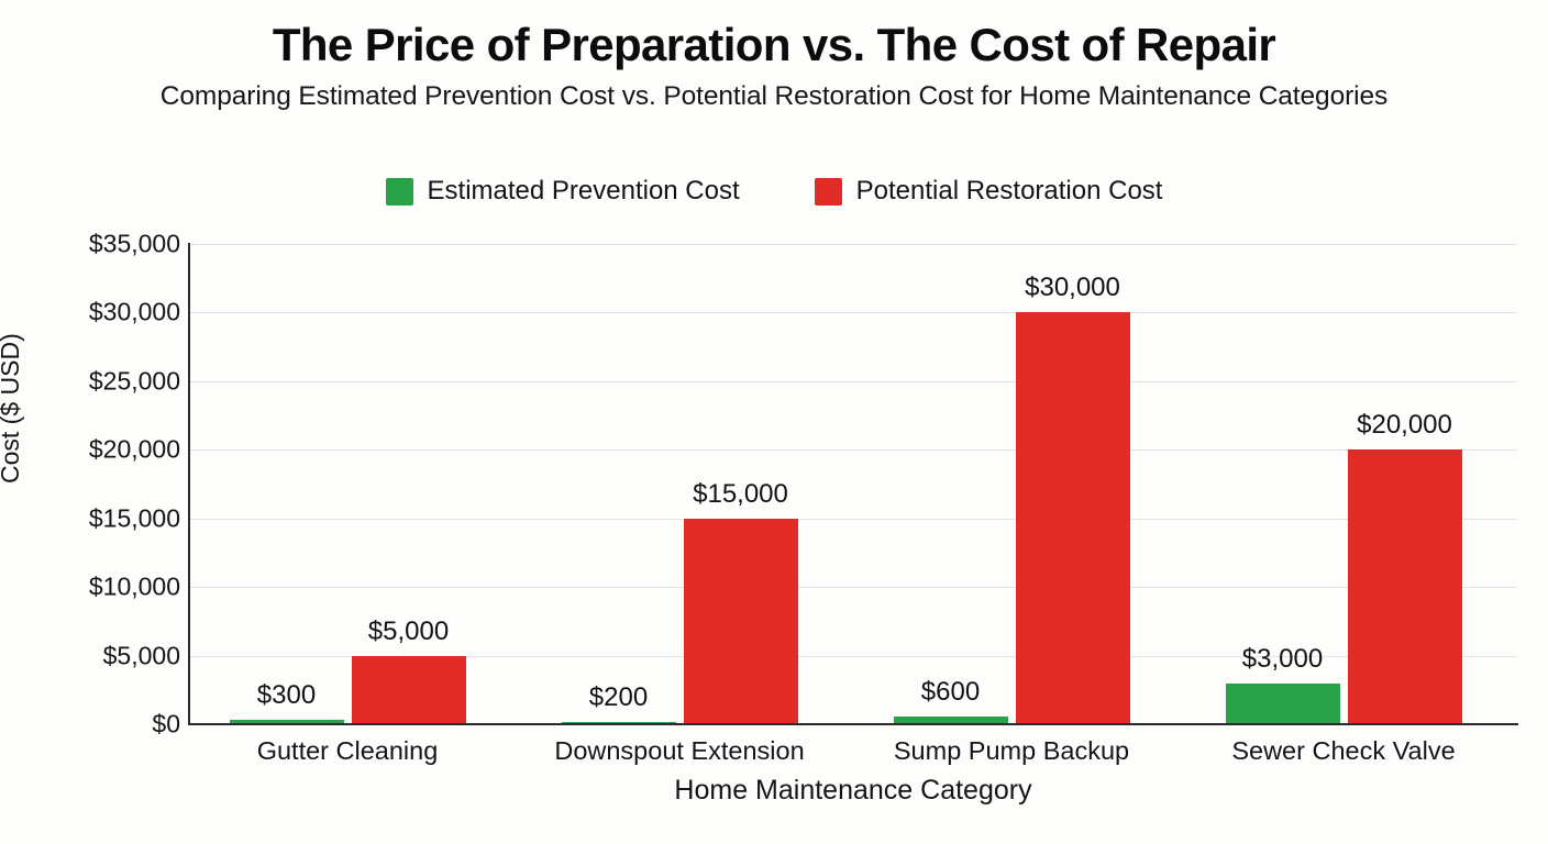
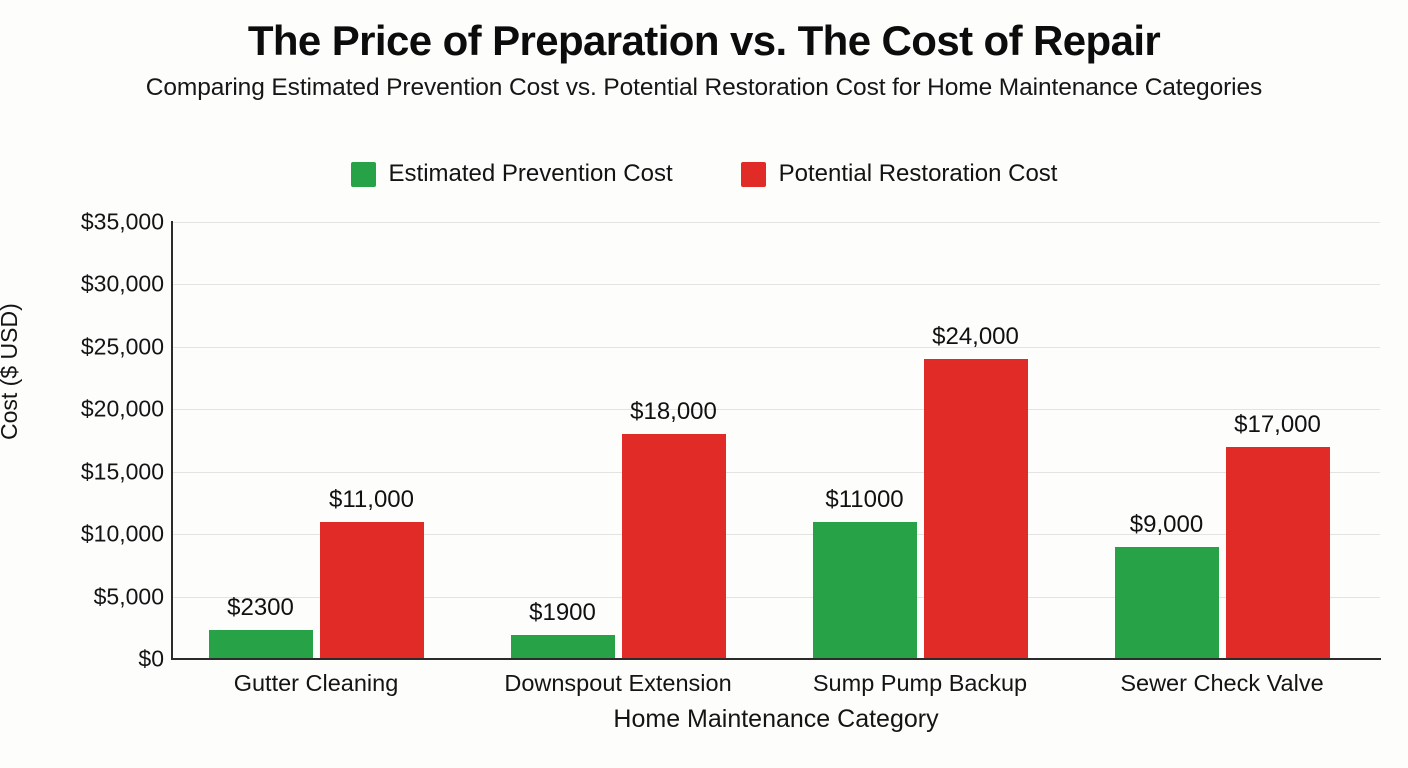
Estimated Prevention Cost/Gutter Cleaning: $300 -> $2300
Potential Restoration Cost/Gutter Cleaning: $5,000 -> $11,000
Estimated Prevention Cost/Downspout Extension: $200 -> $1900
Potential Restoration Cost/Downspout Extension: $15,000 -> $18,000
Estimated Prevention Cost/Sump Pump Backup: $600 -> $11000
Potential Restoration Cost/Sump Pump Backup: $30,000 -> $24,000
Estimated Prevention Cost/Sewer Check Valve: $3,000 -> $9,000
Potential Restoration Cost/Sewer Check Valve: $20,000 -> $17,000
